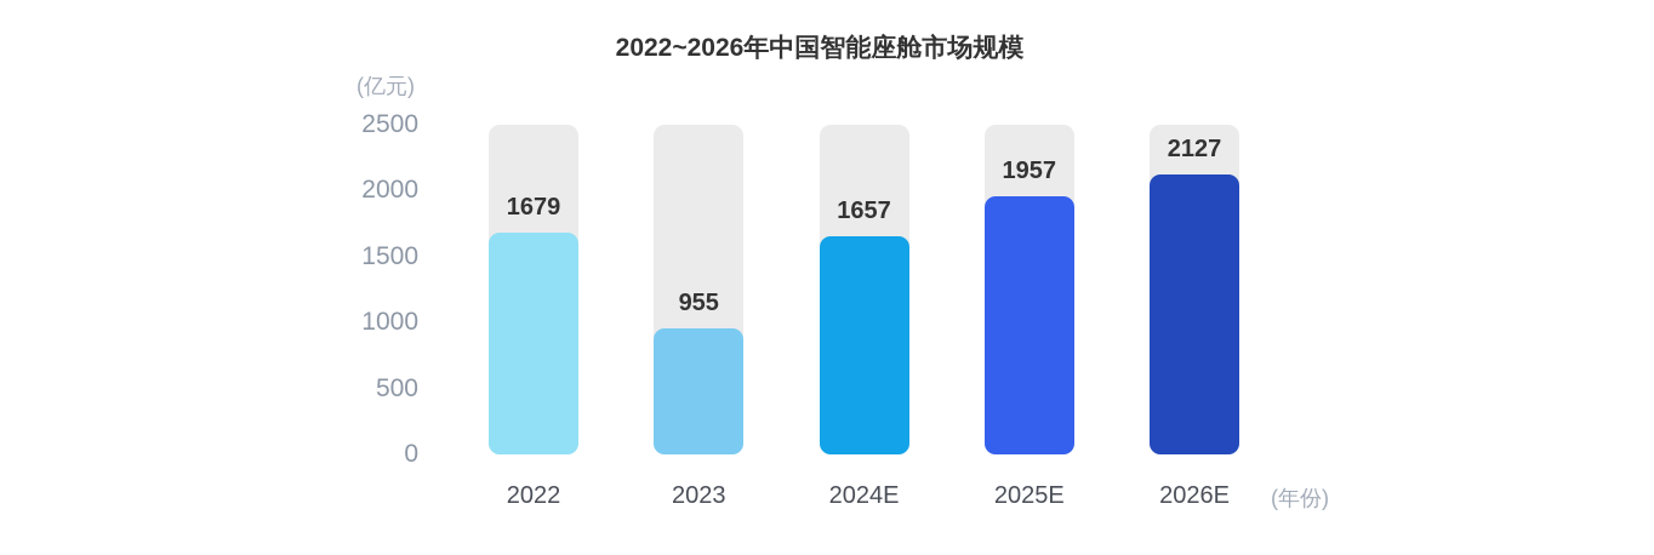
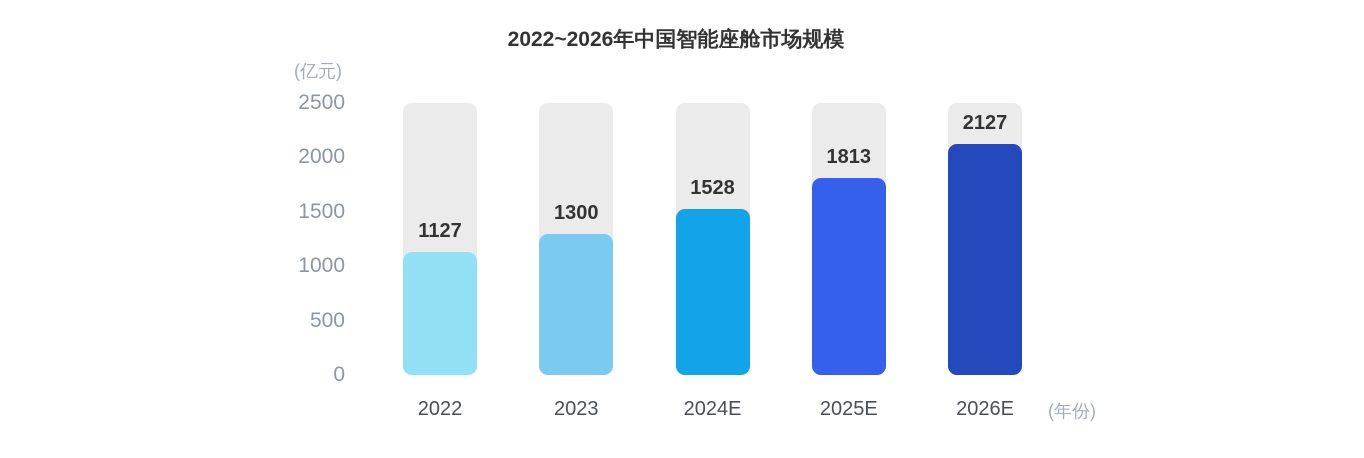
2022: 1679 -> 1127
2023: 955 -> 1300
2024E: 1657 -> 1528
2025E: 1957 -> 1813
